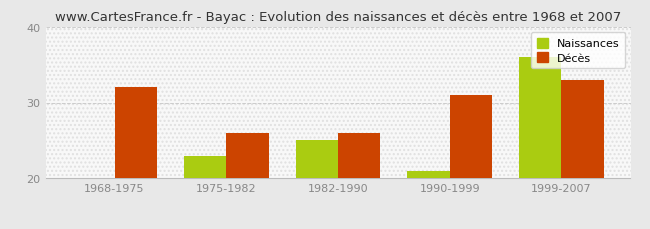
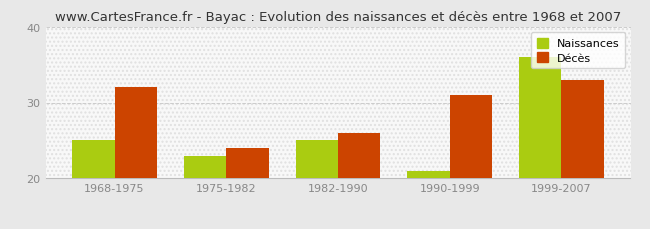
Naissances/1968-1975: 20 -> 25
Décès/1975-1982: 26 -> 24
